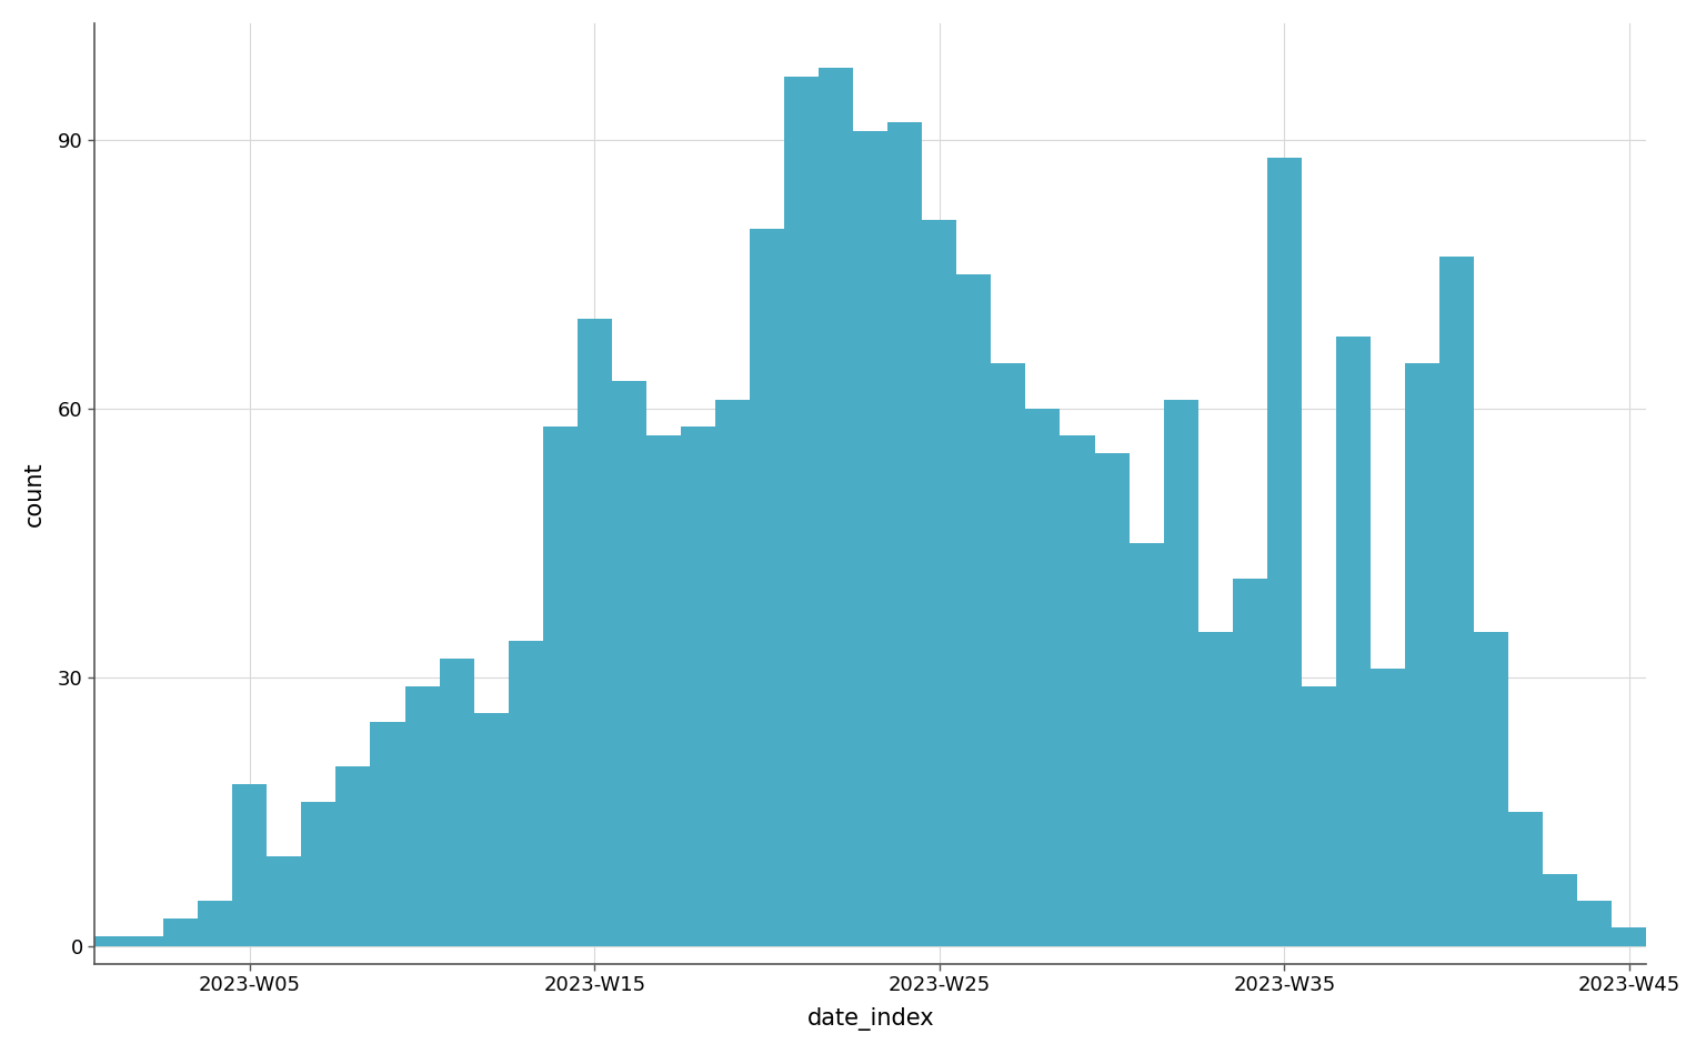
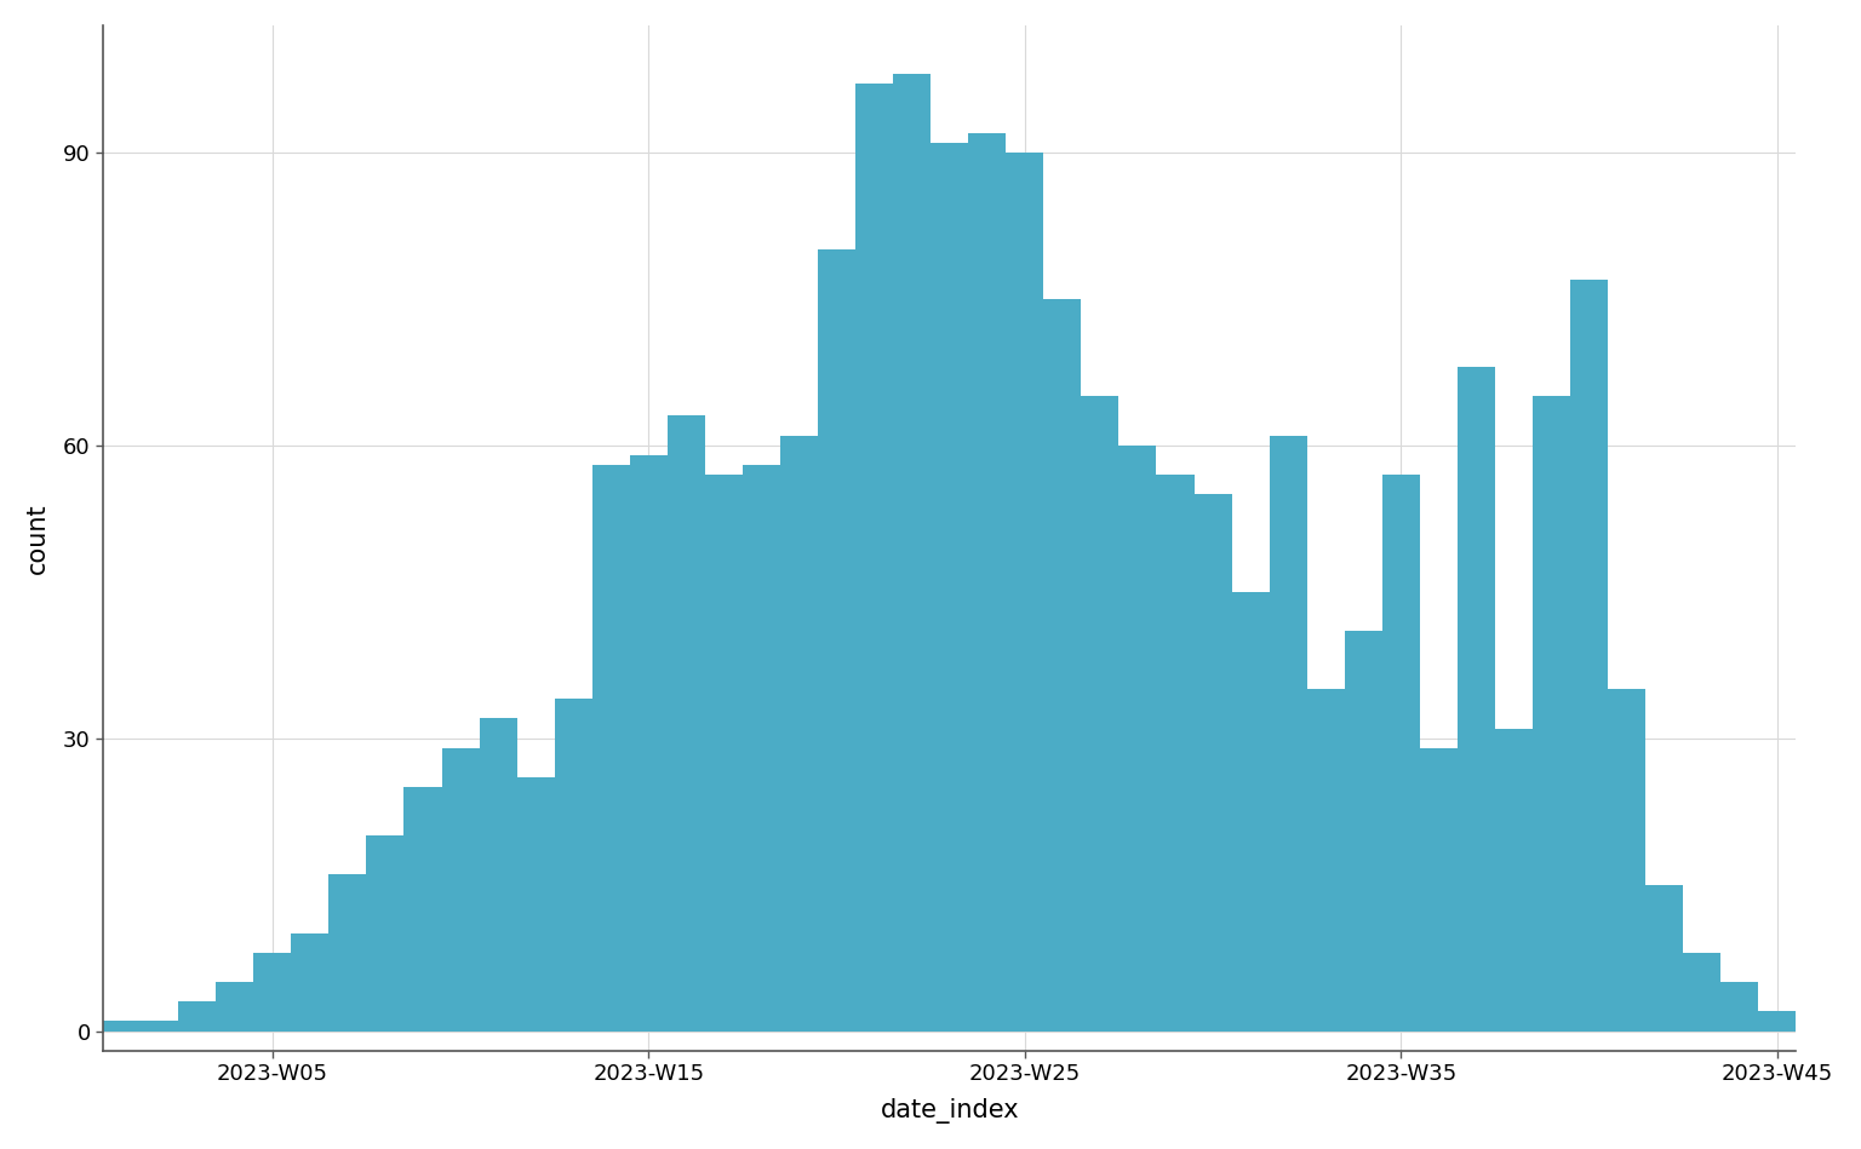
2023-W05: 18 -> 8
2023-W15: 70 -> 59
2023-W25: 81 -> 90
2023-W35: 88 -> 57
